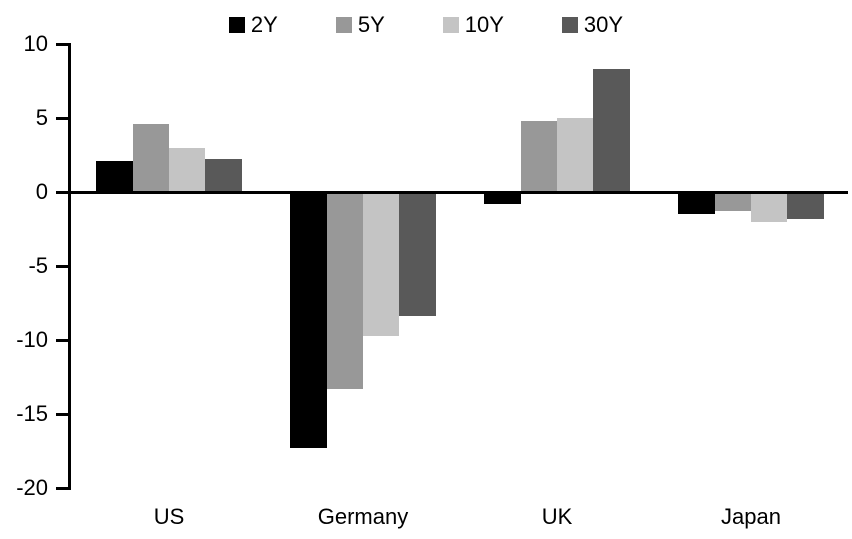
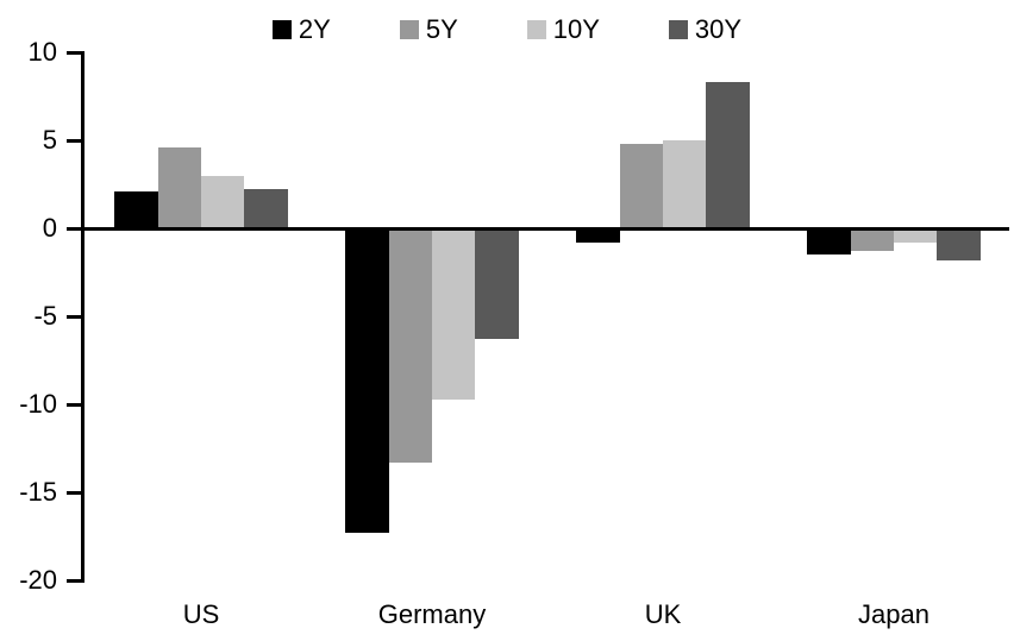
30Y/Germany: -8.4 -> -6.3
10Y/Japan: -2.0 -> -0.8
